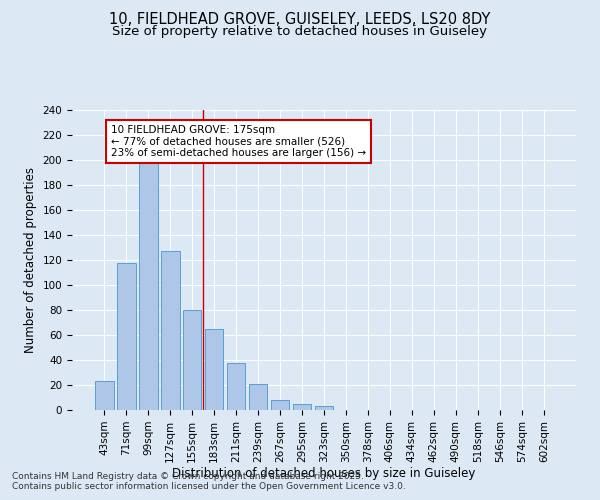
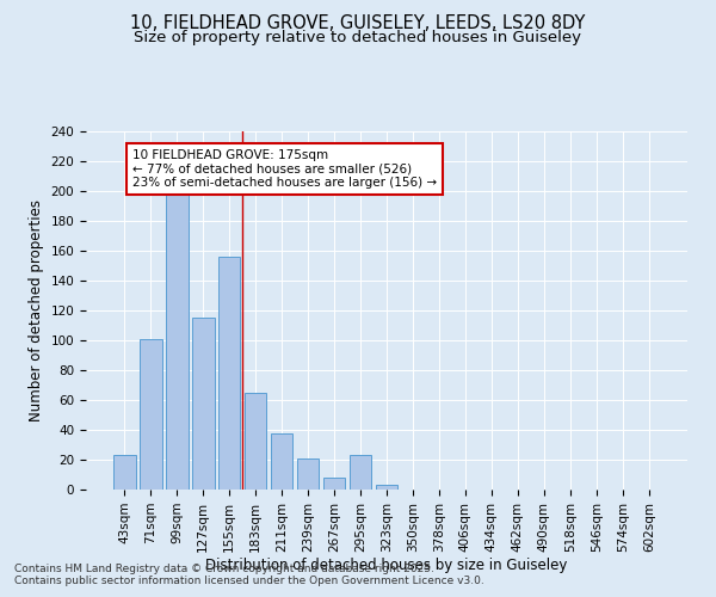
71sqm: 118 -> 101
127sqm: 127 -> 115
155sqm: 80 -> 156
295sqm: 5 -> 23
